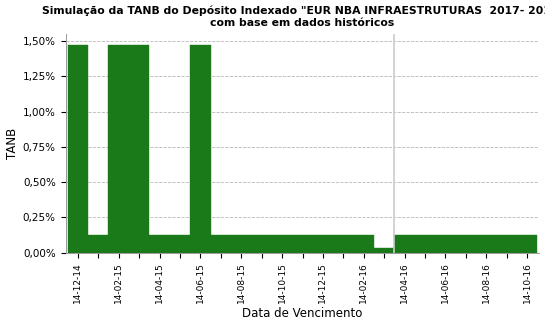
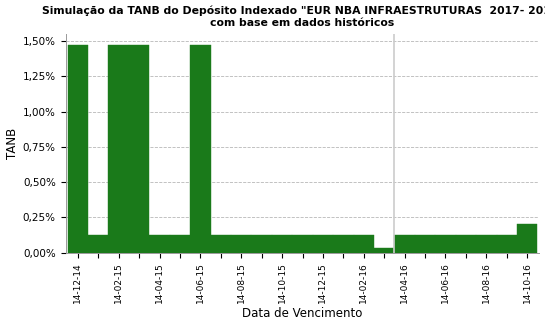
14-10-16: 0,13% -> 0,20%
